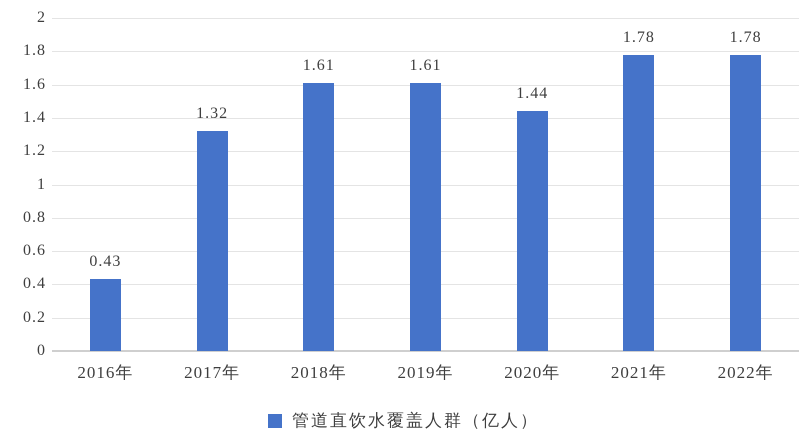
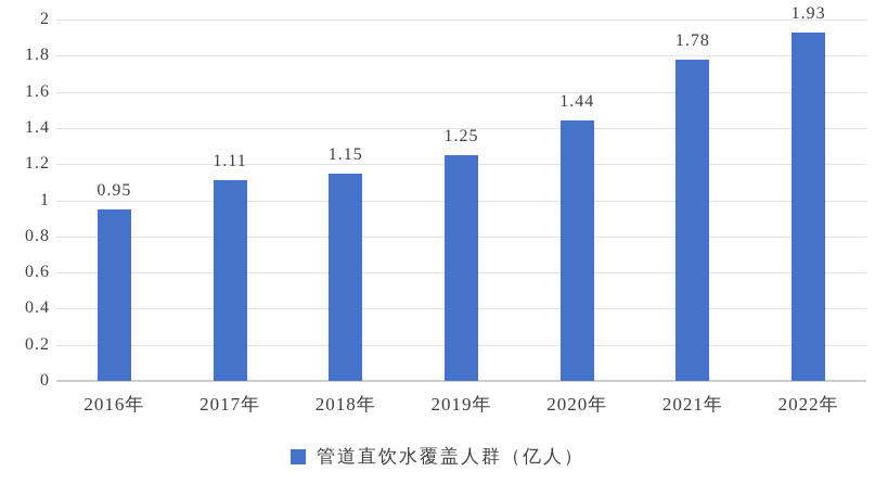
2016年: 0.43 -> 0.95
2017年: 1.32 -> 1.11
2018年: 1.61 -> 1.15
2019年: 1.61 -> 1.25
2022年: 1.78 -> 1.93
